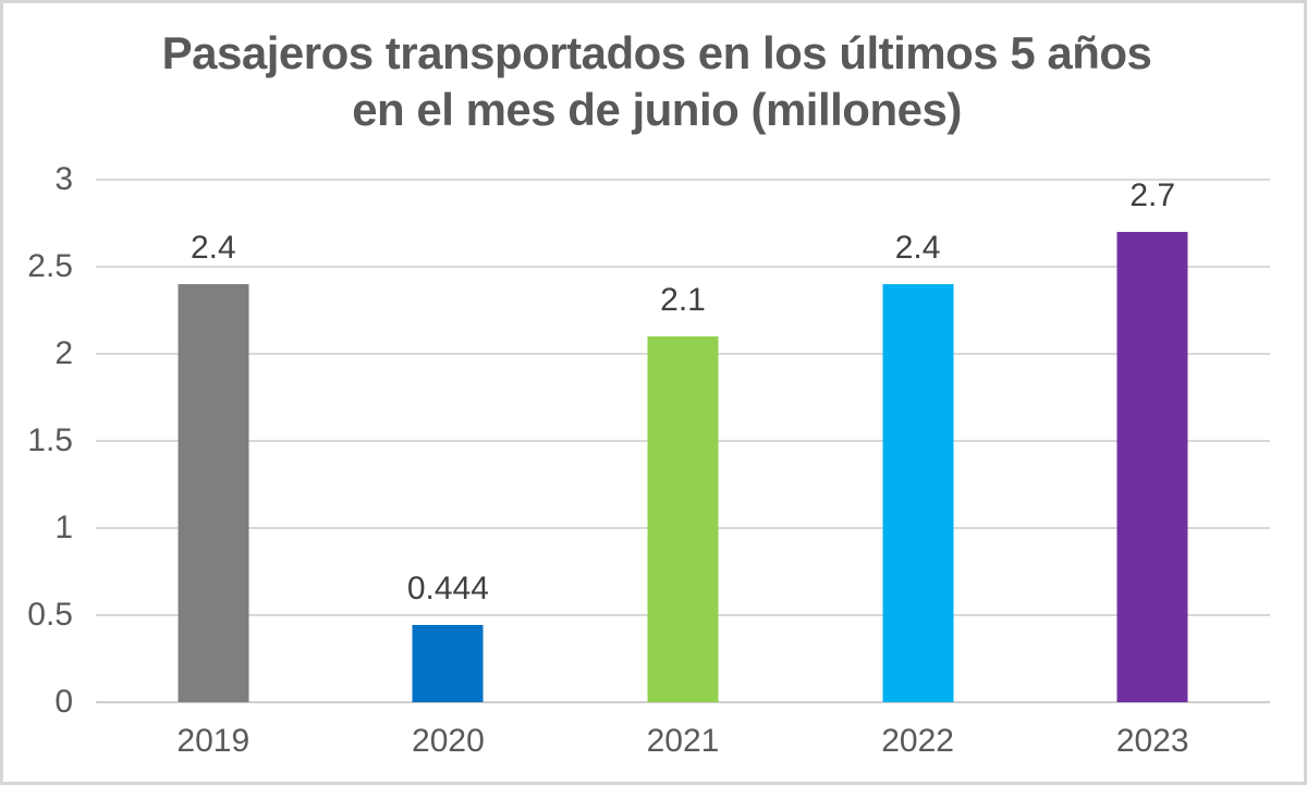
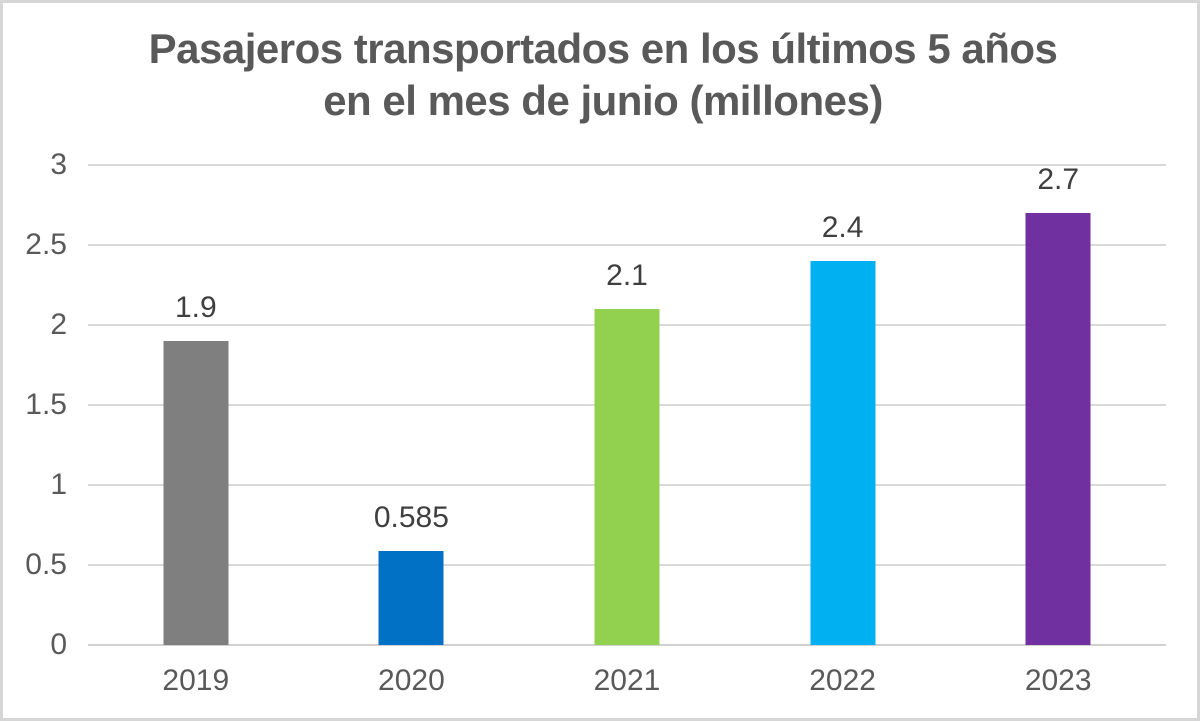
2019: 2.4 -> 1.9
2020: 0.444 -> 0.585
